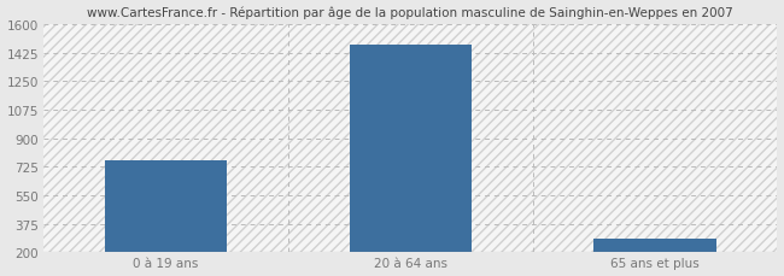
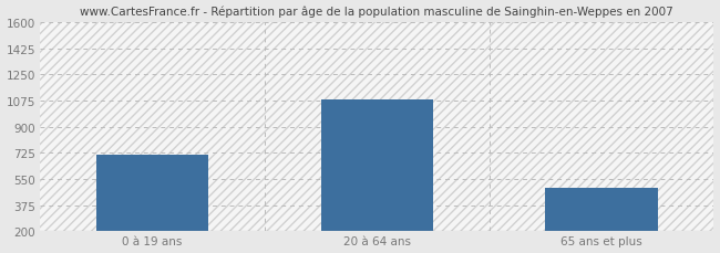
0 à 19 ans: 760 -> 710
20 à 64 ans: 1480 -> 1080
65 ans et plus: 280 -> 490
